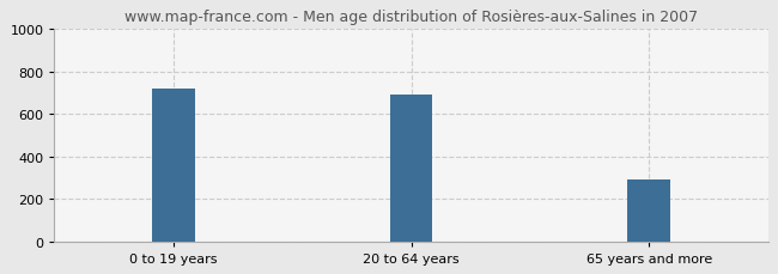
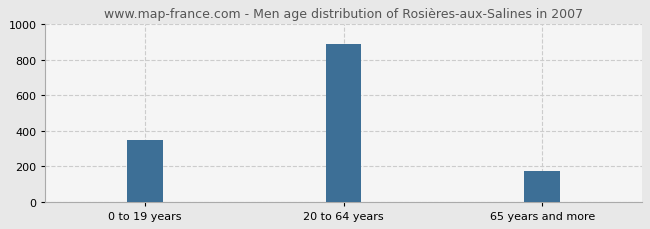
0 to 19 years: 720 -> 340
20 to 64 years: 690 -> 890
65 years and more: 290 -> 170
